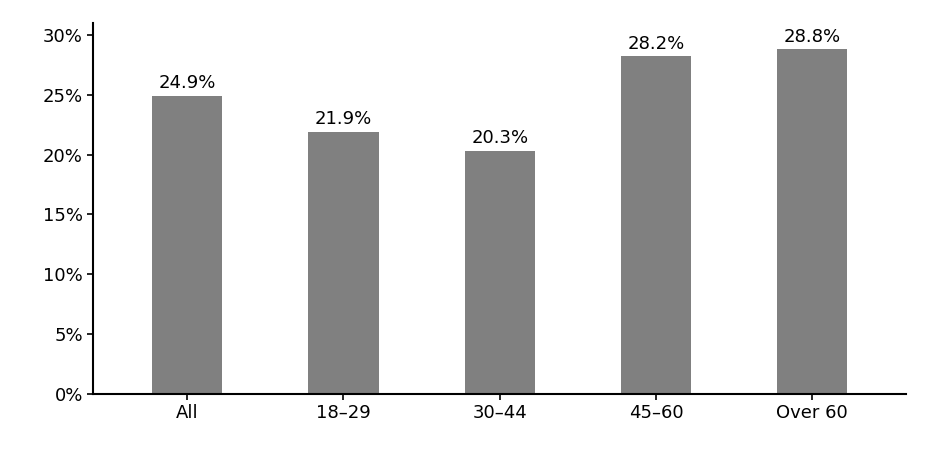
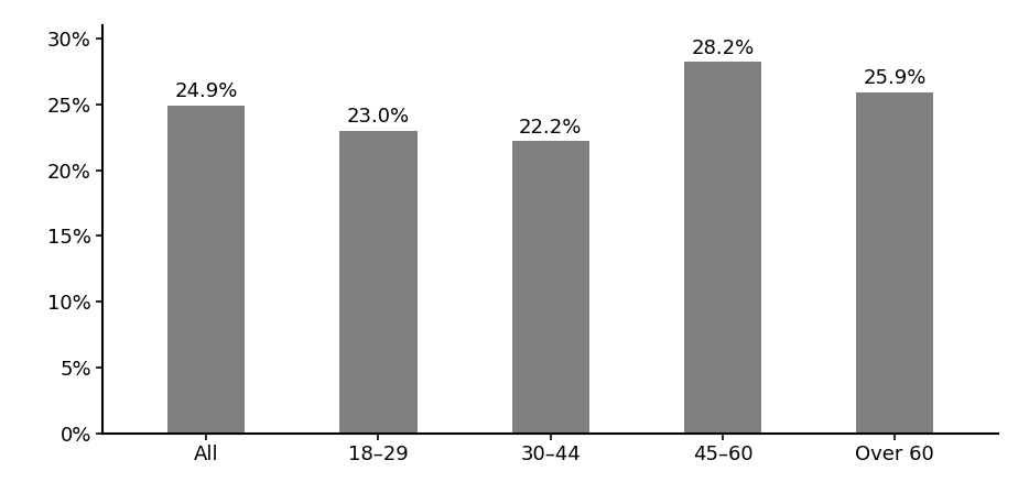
18–29: 21.9% -> 23.0%
30–44: 20.3% -> 22.2%
Over 60: 28.8% -> 25.9%
